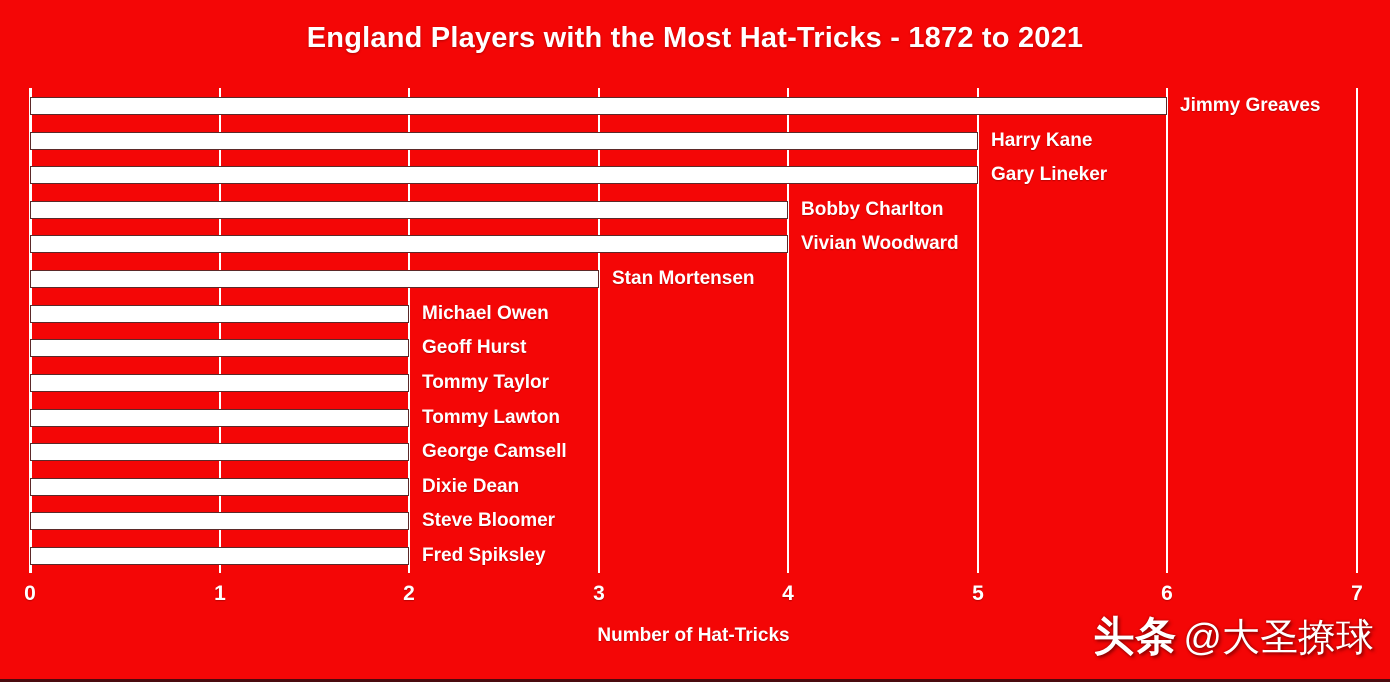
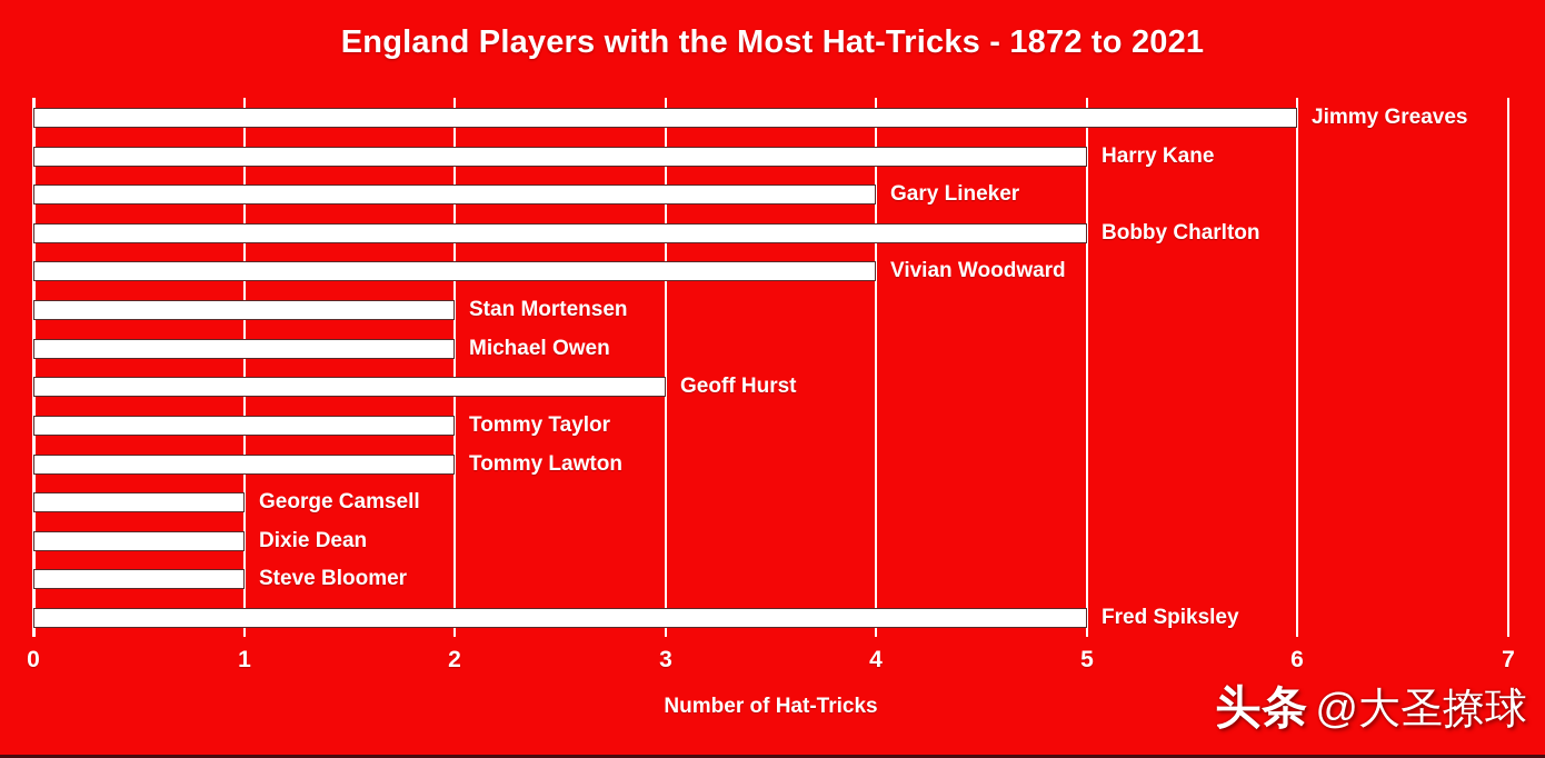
Gary Lineker: 5 -> 4
Bobby Charlton: 4 -> 5
Stan Mortensen: 3 -> 2
Geoff Hurst: 2 -> 3
George Camsell: 2 -> 1
Dixie Dean: 2 -> 1
Steve Bloomer: 2 -> 1
Fred Spiksley: 2 -> 5
